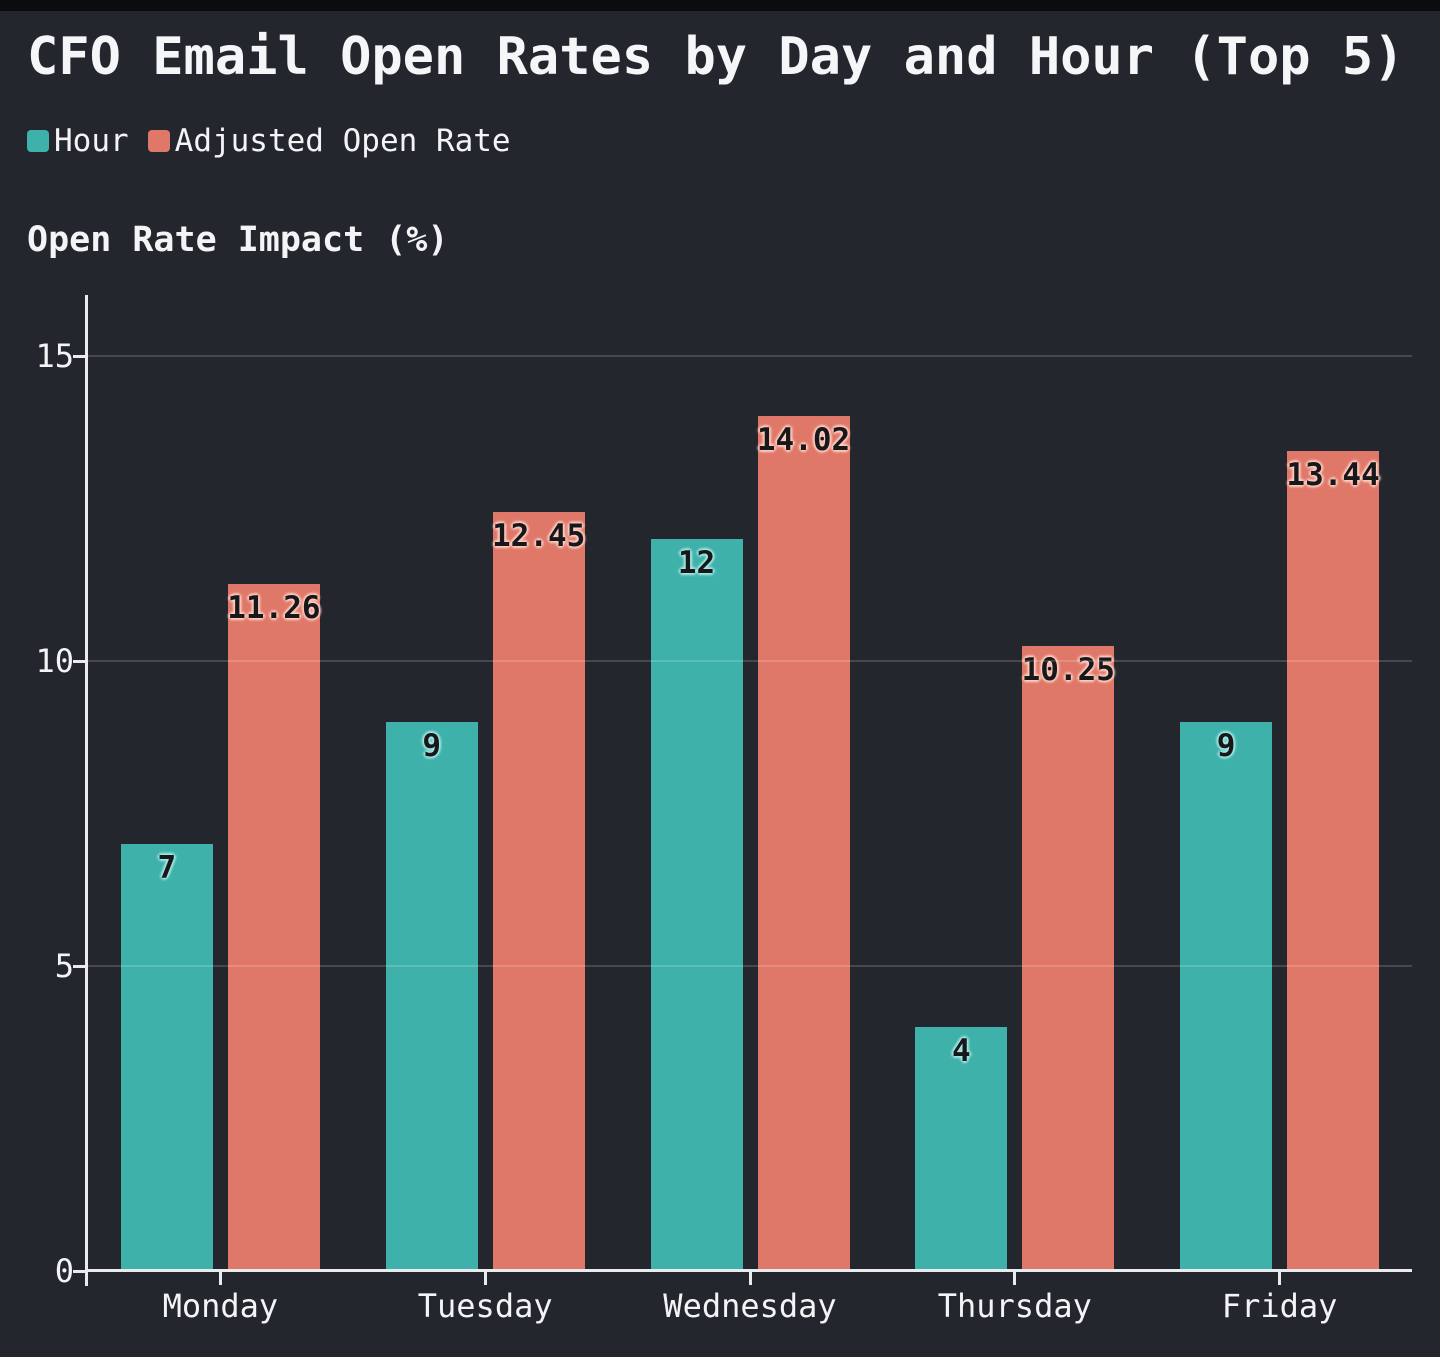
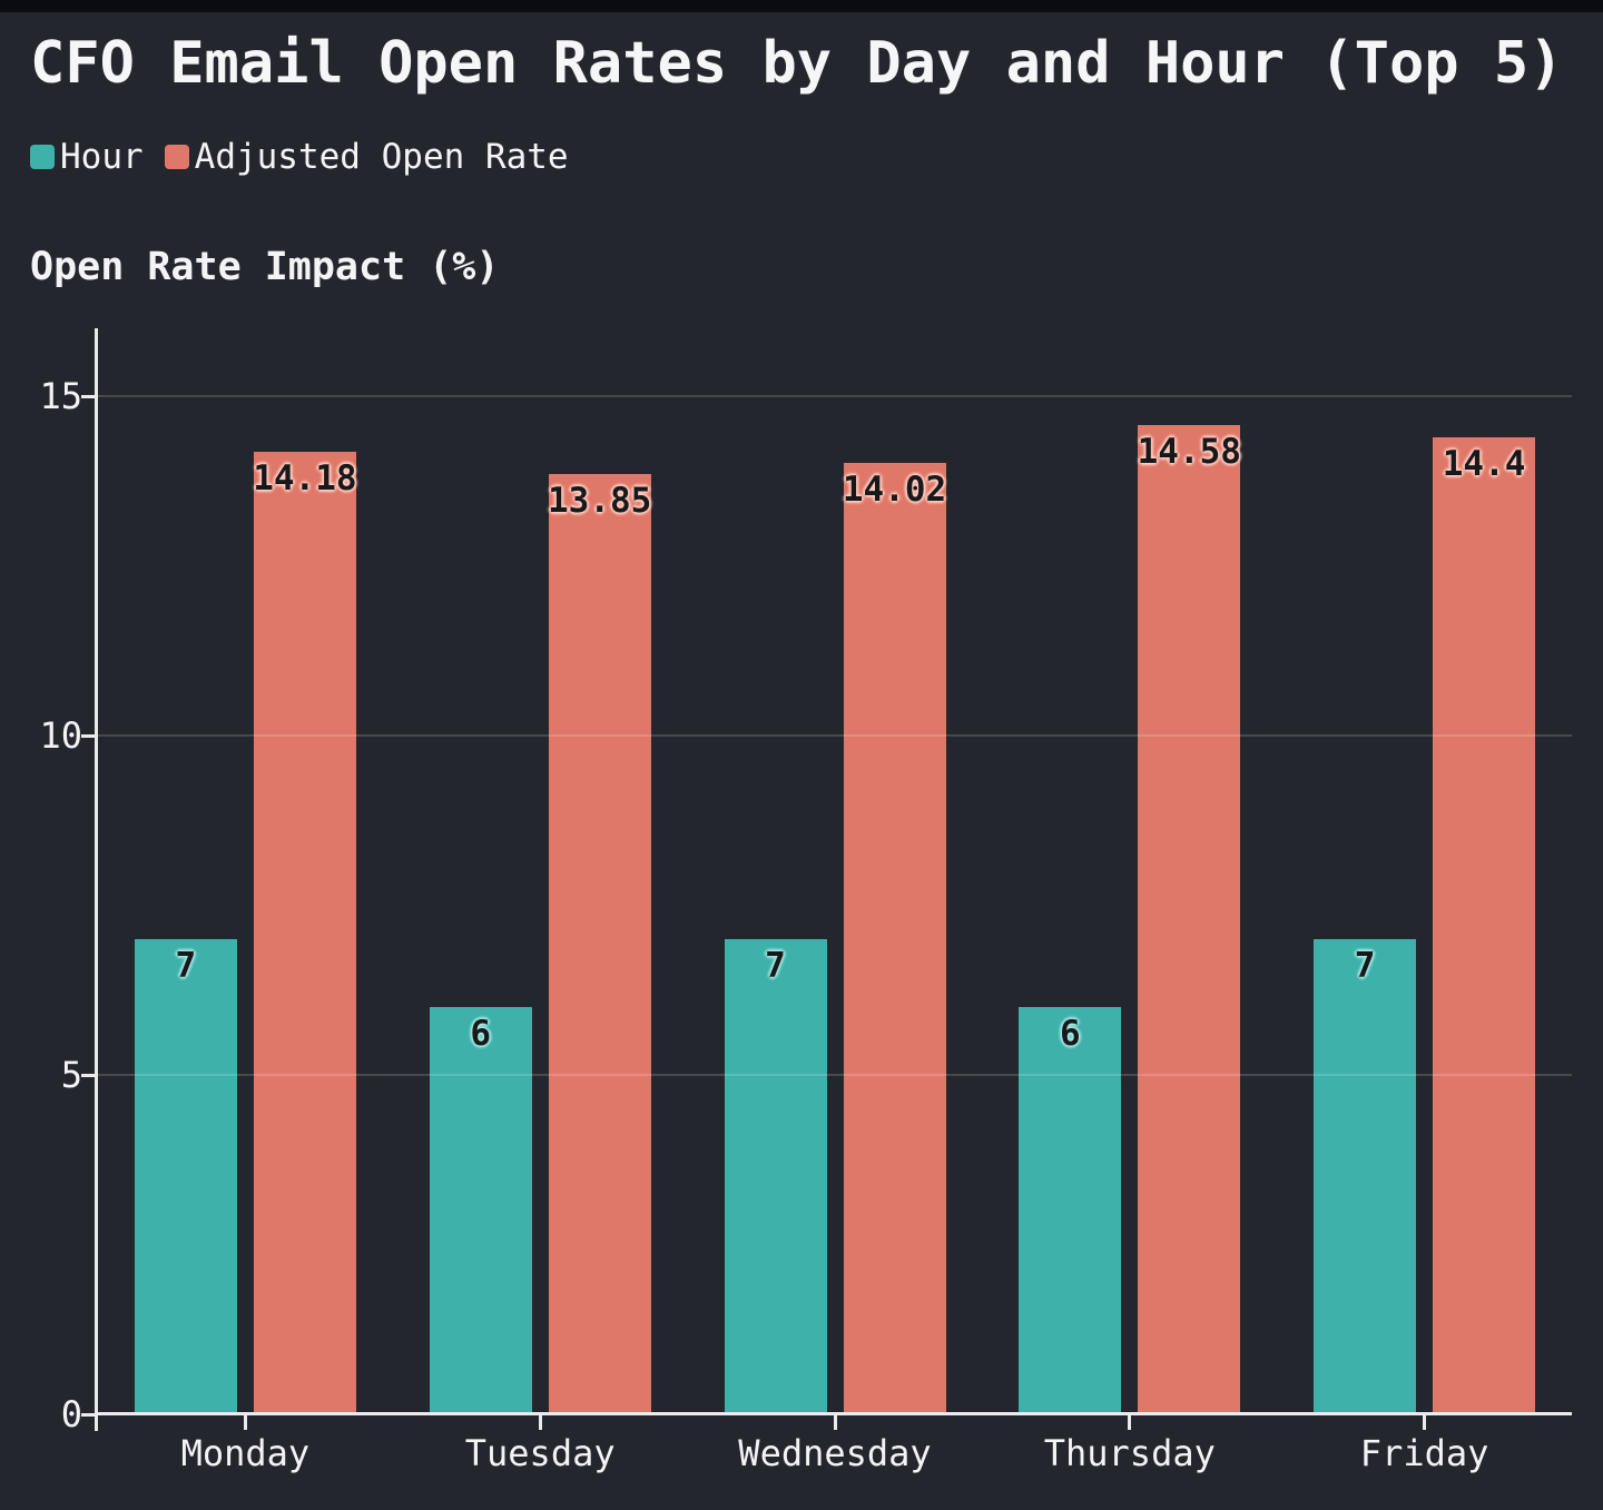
Adjusted Open Rate/Monday: 11.26 -> 14.18
Hour/Tuesday: 9 -> 6
Adjusted Open Rate/Tuesday: 12.45 -> 13.85
Hour/Wednesday: 12 -> 7
Hour/Thursday: 4 -> 6
Adjusted Open Rate/Thursday: 10.25 -> 14.58
Hour/Friday: 9 -> 7
Adjusted Open Rate/Friday: 13.44 -> 14.4
